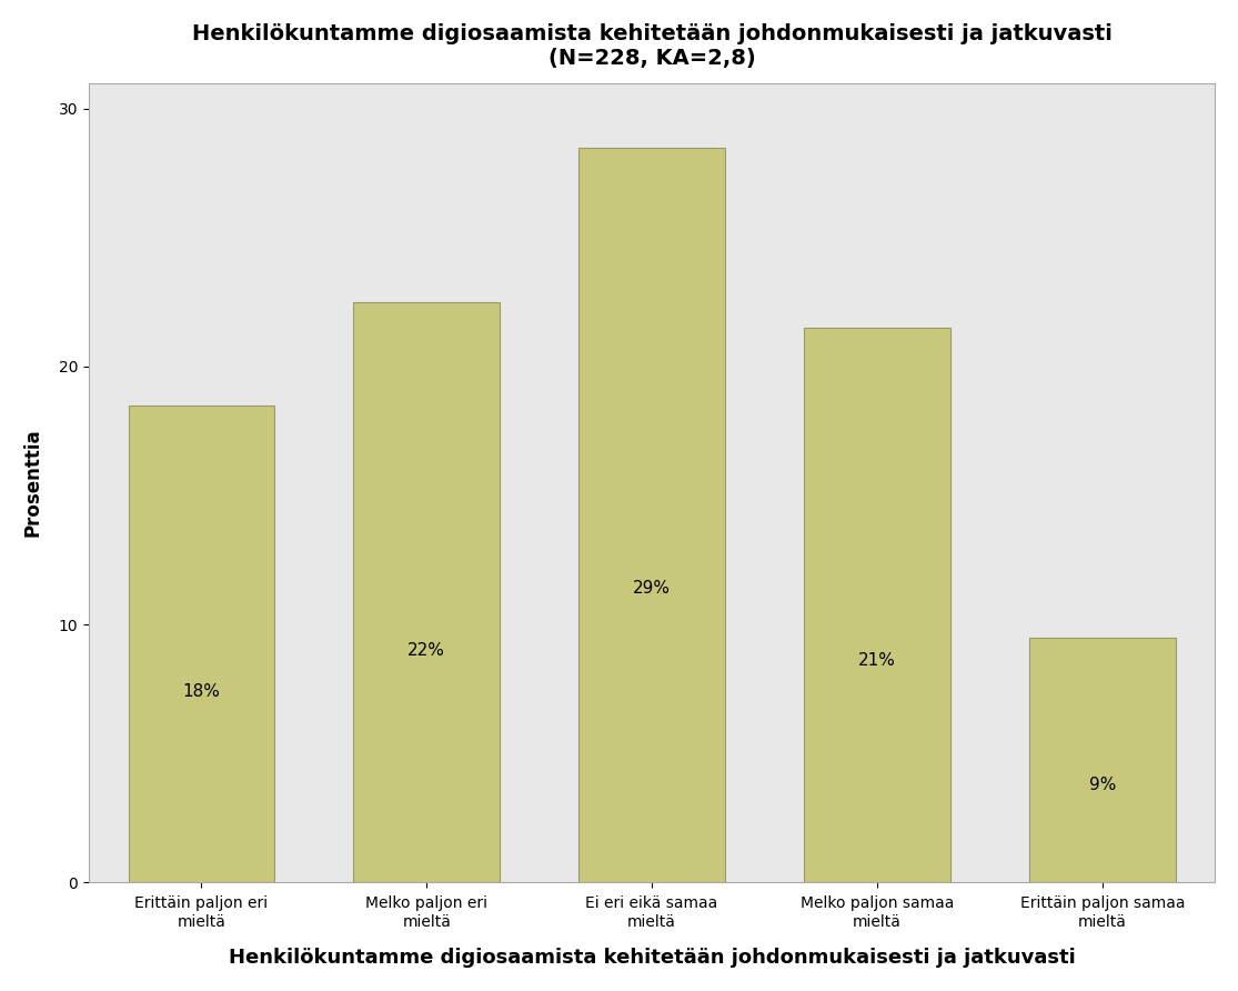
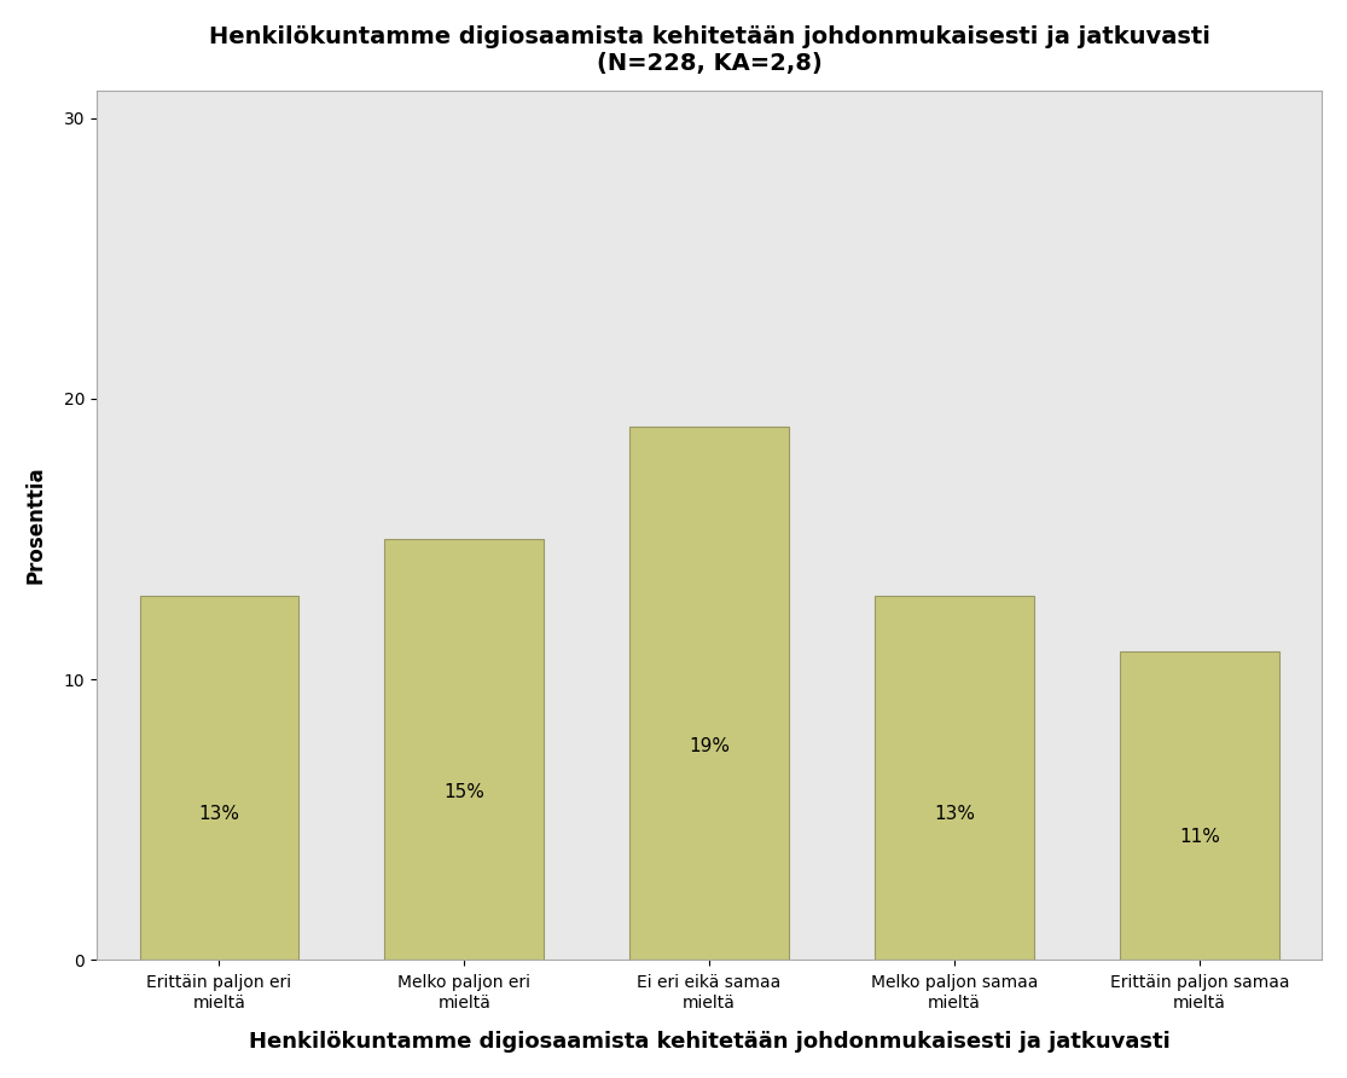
Erittäin paljon eri mieltä: 18% -> 13%
Melko paljon eri mieltä: 22% -> 15%
Ei eri eikä samaa mieltä: 29% -> 19%
Melko paljon samaa mieltä: 21% -> 13%
Erittäin paljon samaa mieltä: 9% -> 11%
